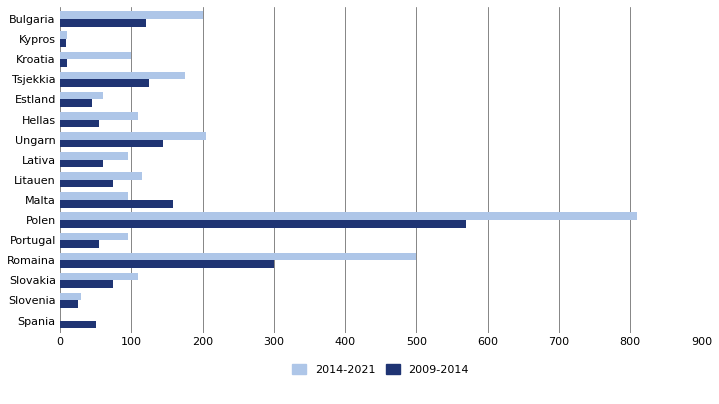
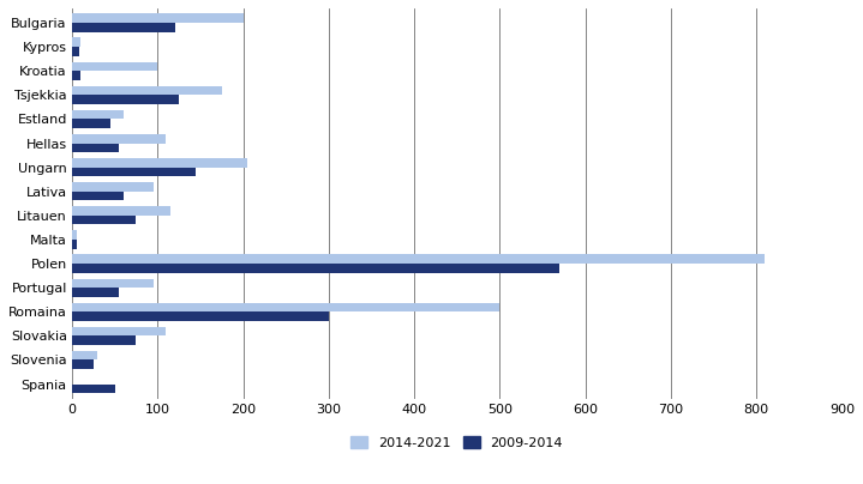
2014-2021/Malta: 96 -> 5
2009-2014/Malta: 158 -> 5
